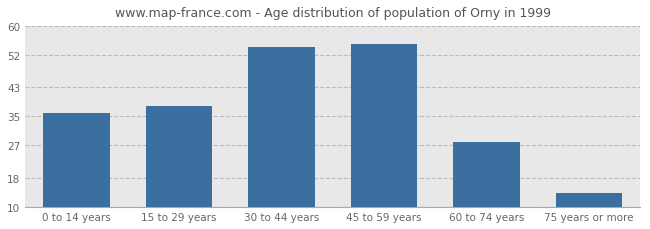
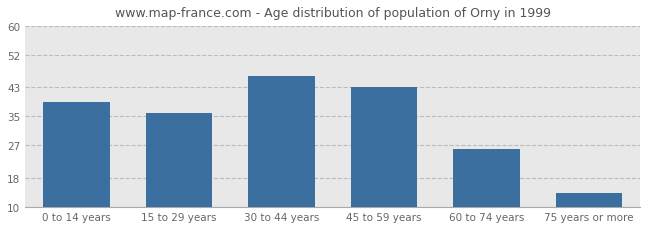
0 to 14 years: 36 -> 39
15 to 29 years: 38 -> 36
30 to 44 years: 54 -> 46
45 to 59 years: 55 -> 43
60 to 74 years: 28 -> 26
